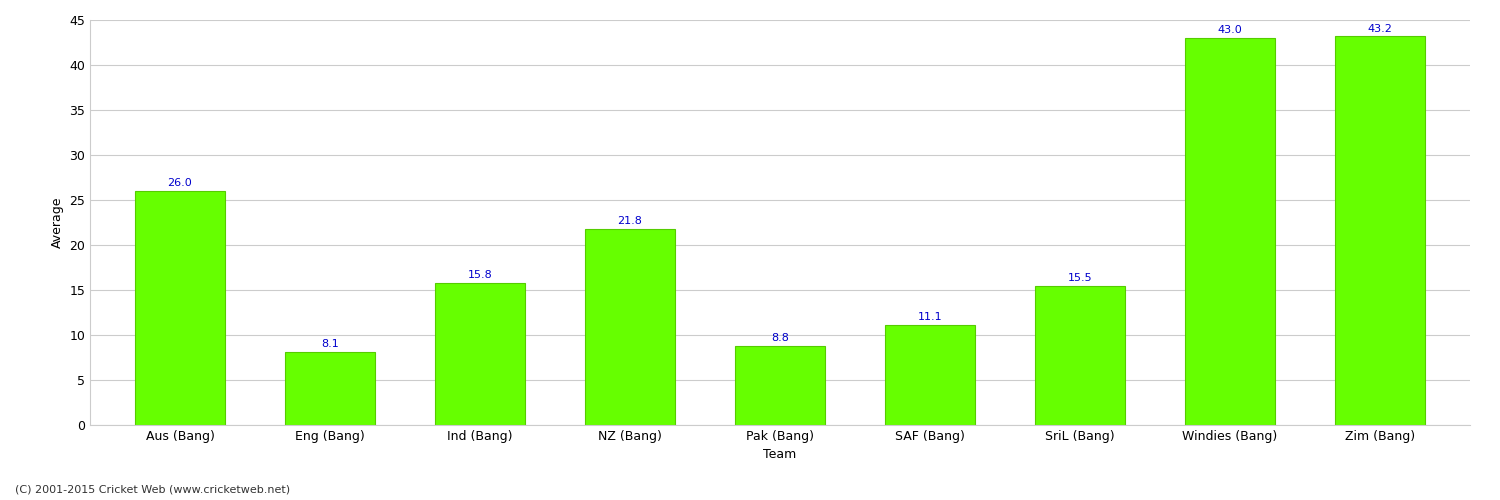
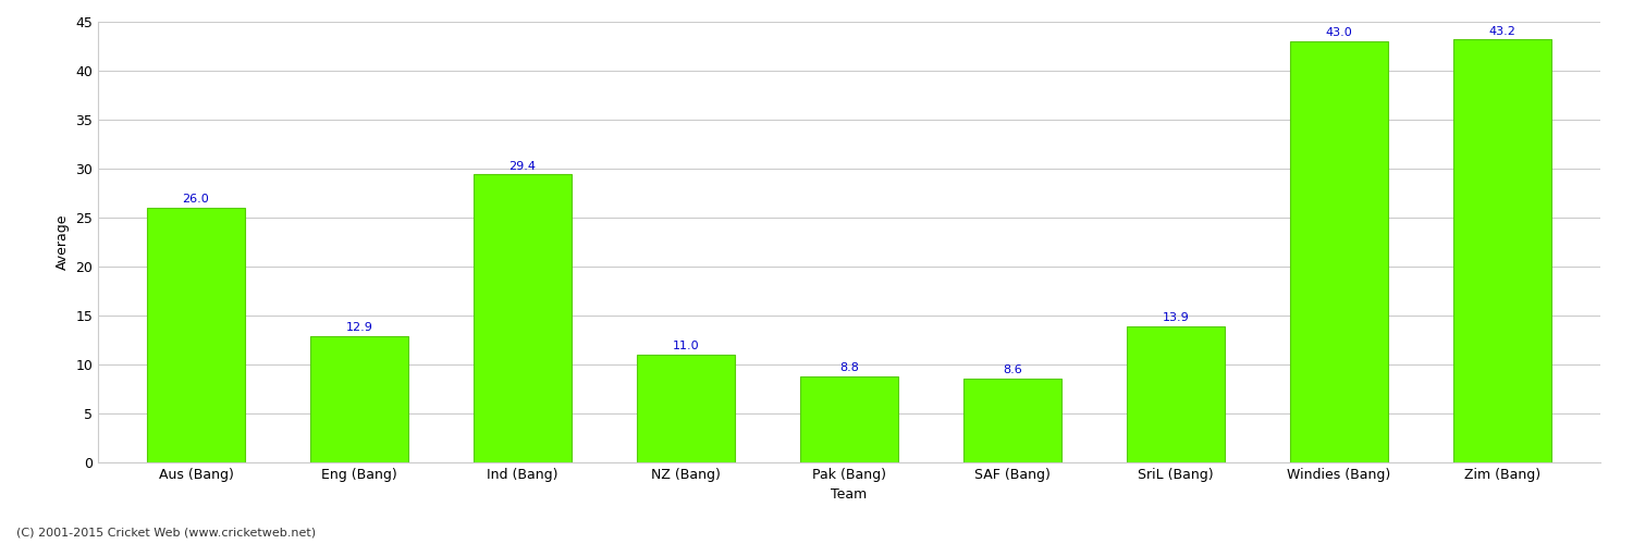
Eng (Bang): 8.1 -> 12.9
Ind (Bang): 15.8 -> 29.4
NZ (Bang): 21.8 -> 11.0
SAF (Bang): 11.1 -> 8.6
SriL (Bang): 15.5 -> 13.9
